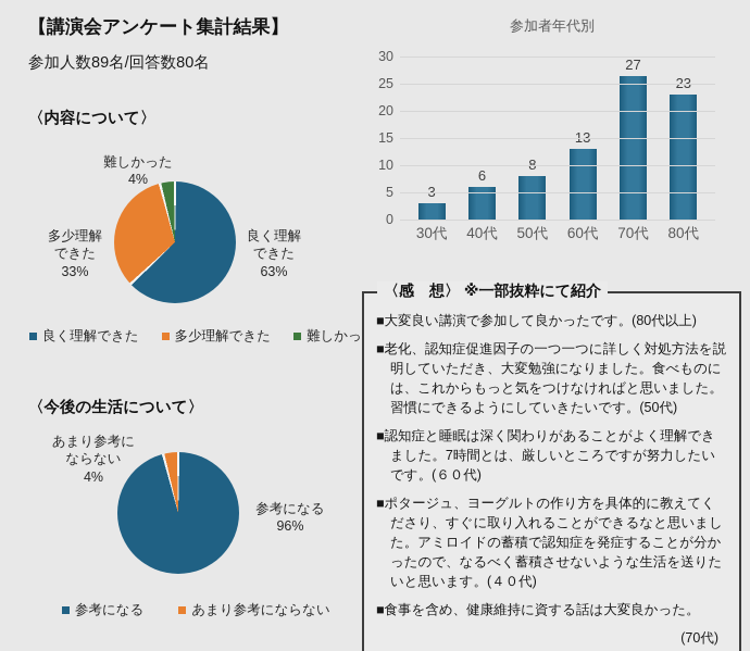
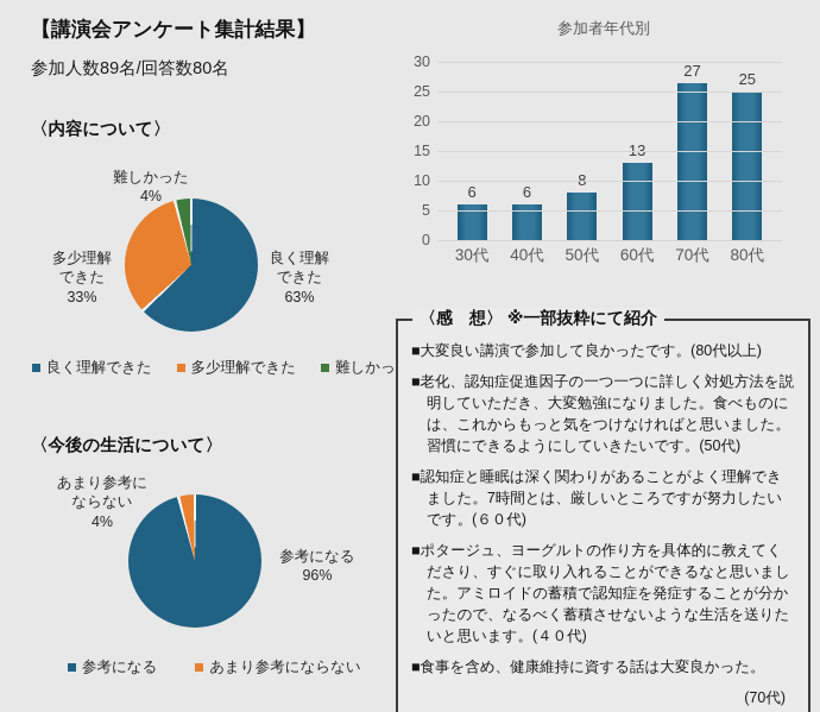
参加者年代別/30代: 3 -> 6
参加者年代別/80代: 23 -> 25
